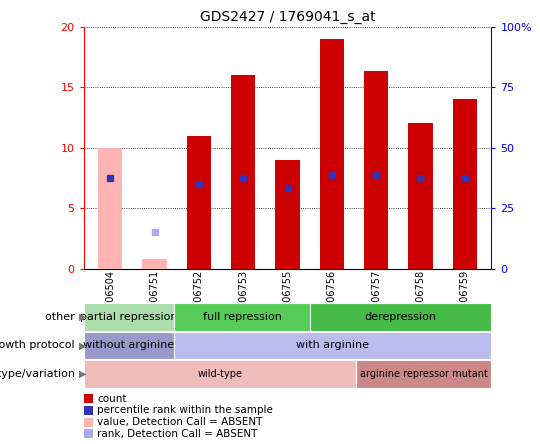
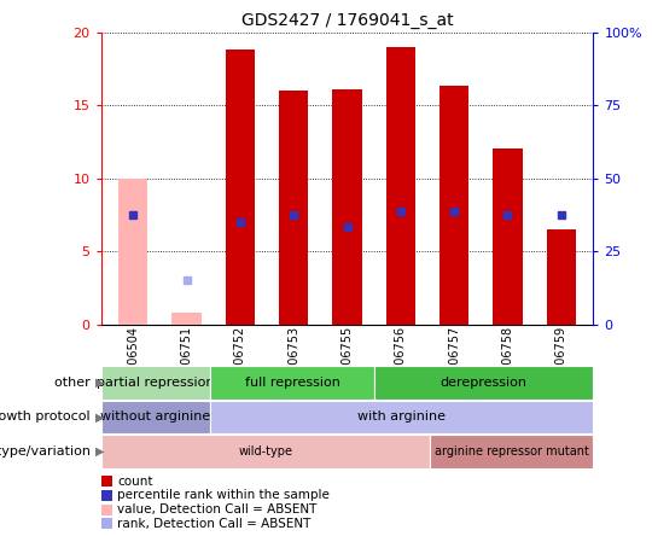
GSM106752: 11.0 -> 18.8
GSM106755: 9.0 -> 16.1
GSM106759: 14.0 -> 6.5
